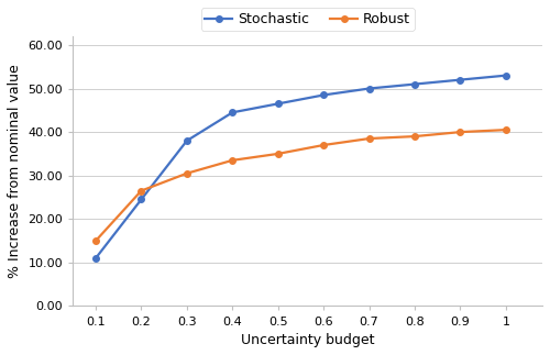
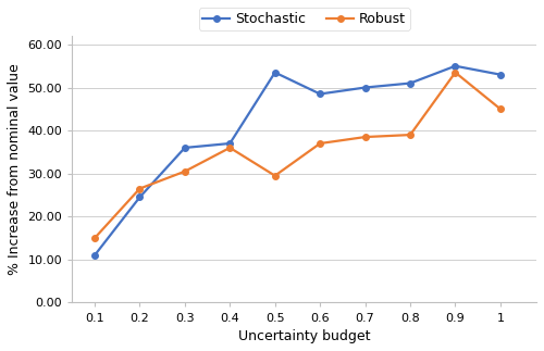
Stochastic/0.3: 38.0 -> 36.0
Stochastic/0.4: 44.5 -> 37.0
Robust/0.4: 33.5 -> 36.0
Stochastic/0.5: 46.5 -> 53.5
Robust/0.5: 35.0 -> 29.5
Stochastic/0.9: 52.0 -> 55.0
Robust/0.9: 40.0 -> 53.5
Robust/1: 40.5 -> 45.0
